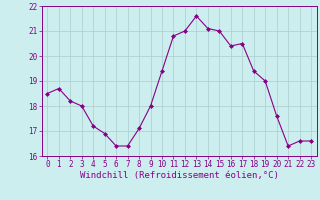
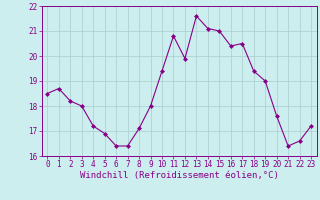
12: 21.0 -> 19.9
23: 16.6 -> 17.2
